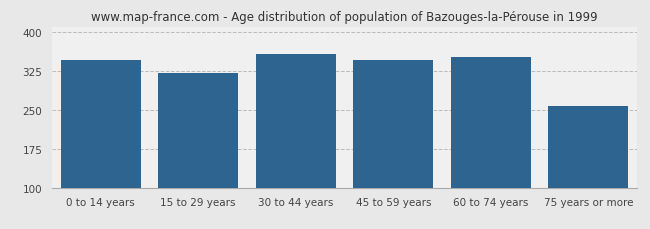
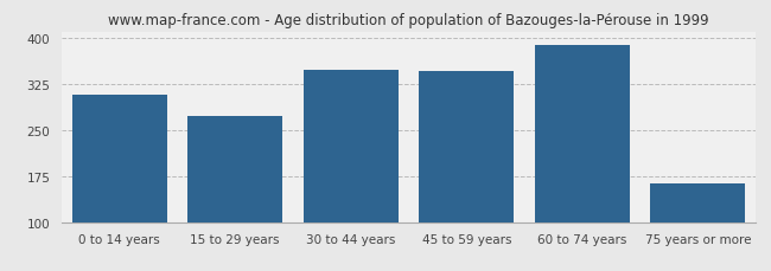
0 to 14 years: 346 -> 308
15 to 29 years: 320 -> 272
30 to 44 years: 358 -> 348
60 to 74 years: 352 -> 388
75 years or more: 258 -> 163
